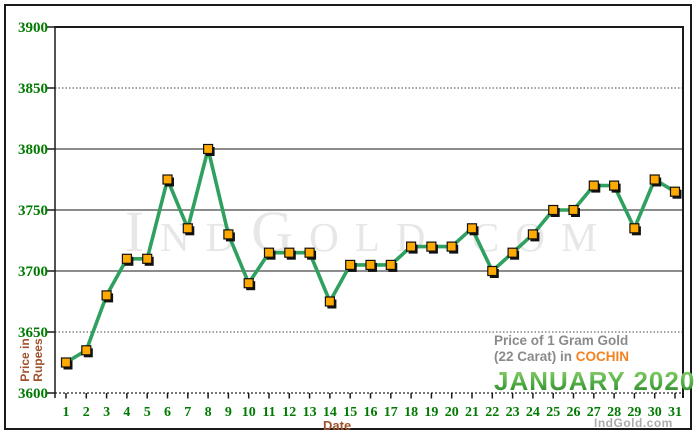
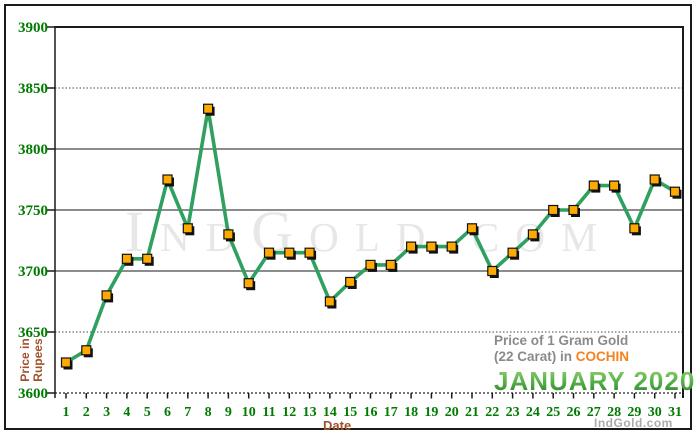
8: 3800 -> 3833
15: 3705 -> 3691
